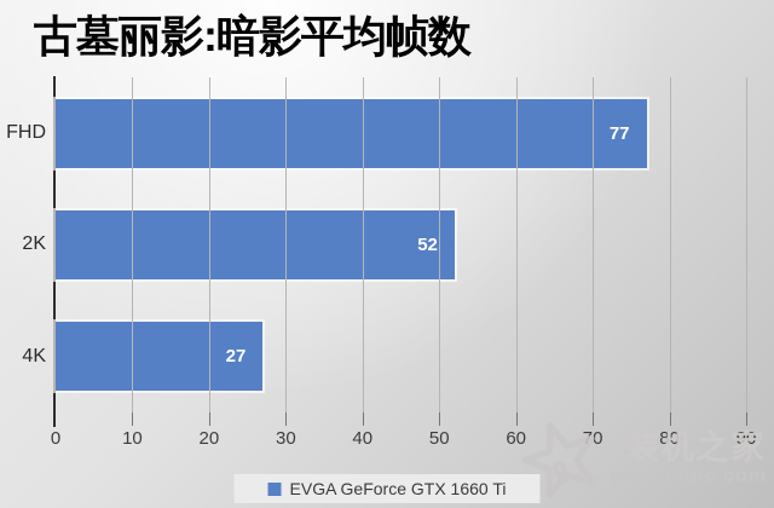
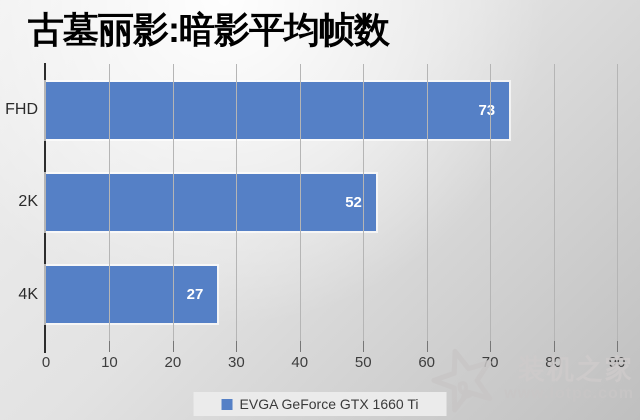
FHD: 77 -> 73
